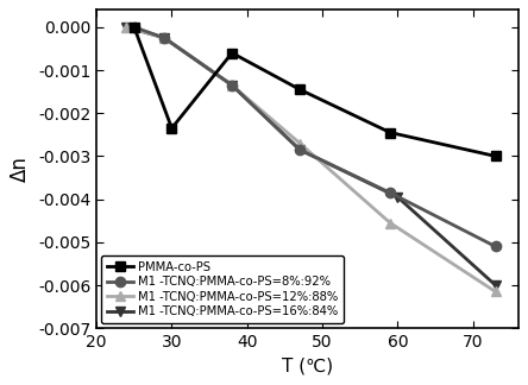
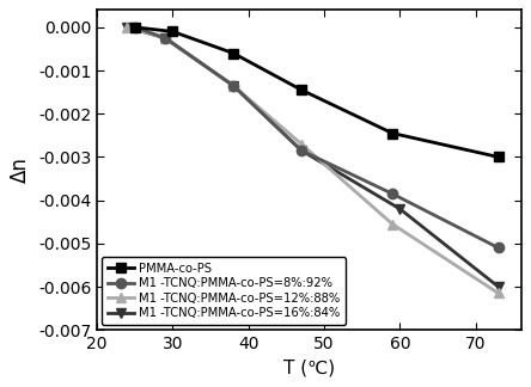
PMMA-co-PS/30: -0.00235 -> -0.00010
M1 -TCNQ:PMMA-co-PS=16%:84%/60: -0.00395 -> -0.00420
